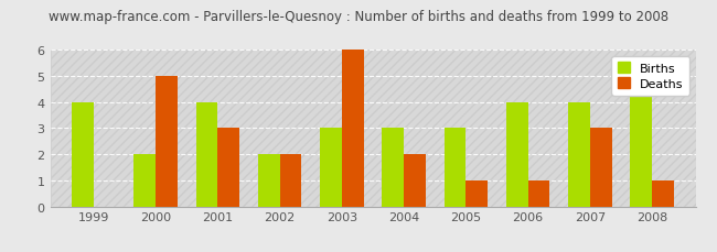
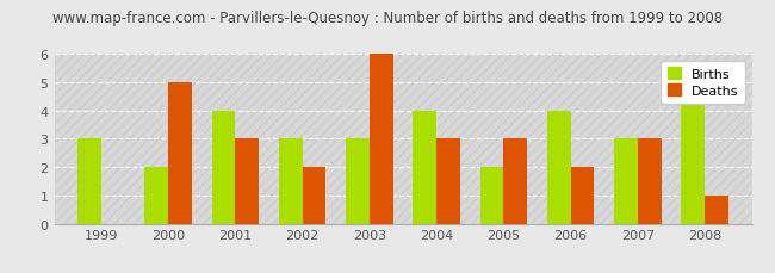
Births/1999: 4 -> 3
Births/2002: 2 -> 3
Births/2004: 3 -> 4
Deaths/2004: 2 -> 3
Births/2005: 3 -> 2
Deaths/2005: 1 -> 3
Deaths/2006: 1 -> 2
Births/2007: 4 -> 3
